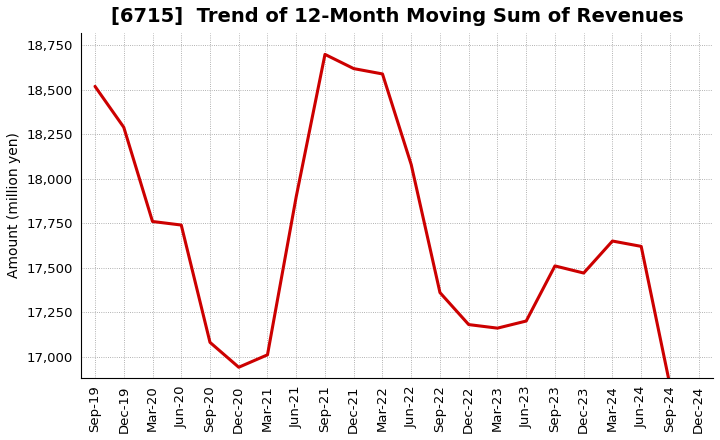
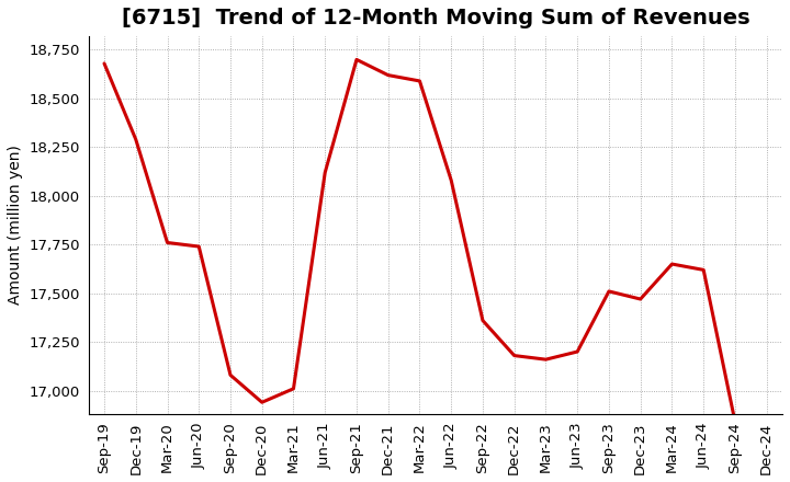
Sep-19: 18,520 -> 18,680
Jun-21: 17,900 -> 18,120
